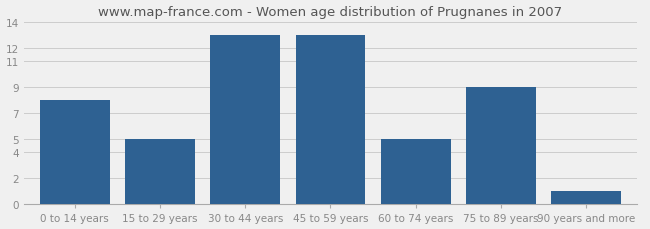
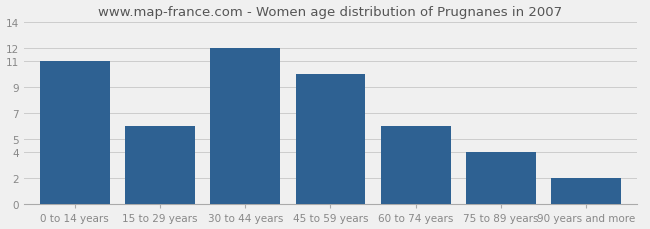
0 to 14 years: 8 -> 11
15 to 29 years: 5 -> 6
30 to 44 years: 13 -> 12
45 to 59 years: 13 -> 10
60 to 74 years: 5 -> 6
75 to 89 years: 9 -> 4
90 years and more: 1 -> 2
